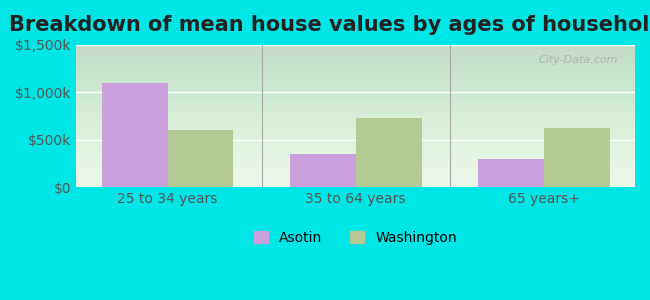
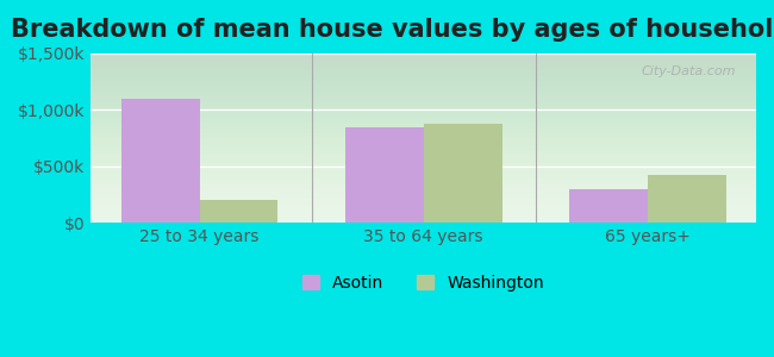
Washington/25 to 34 years: $600k -> $200k
Asotin/35 to 64 years: $350k -> $840k
Washington/35 to 64 years: $720k -> $880k
Washington/65 years+: $620k -> $420k
